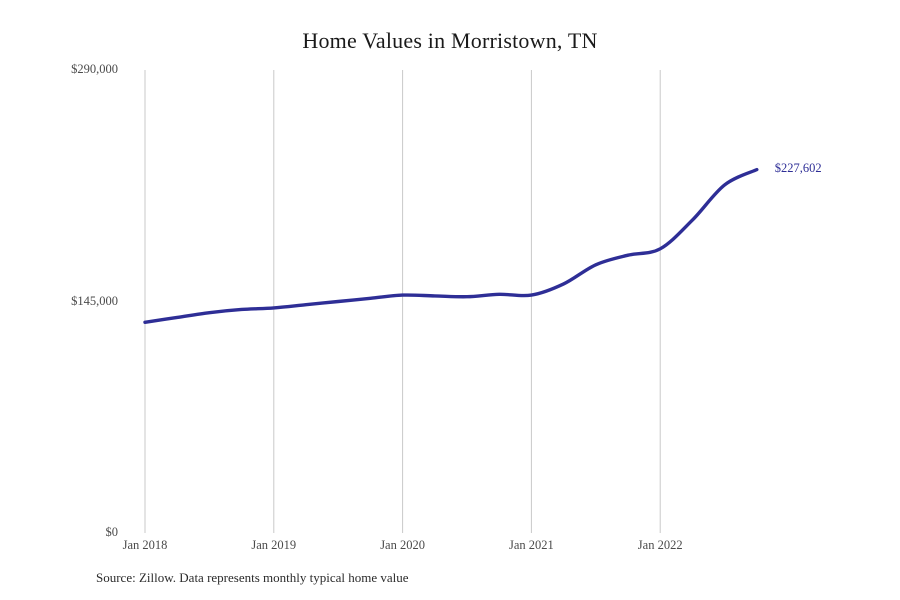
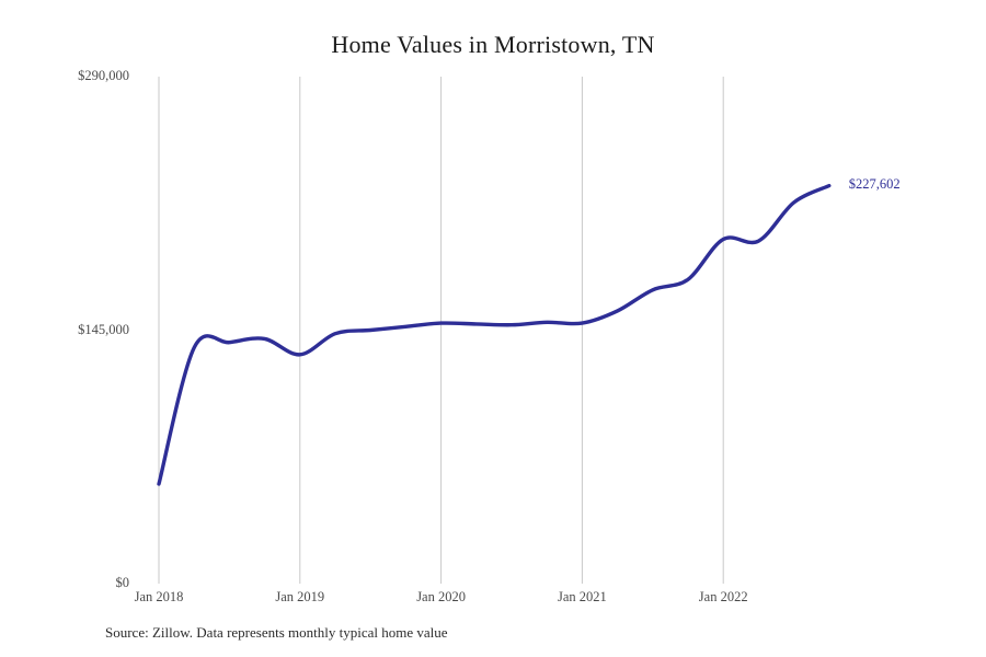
Jan 2018: $132000 -> $57000
Jan 2019: $141000 -> $131000
Jan 2022: $178000 -> $197000
